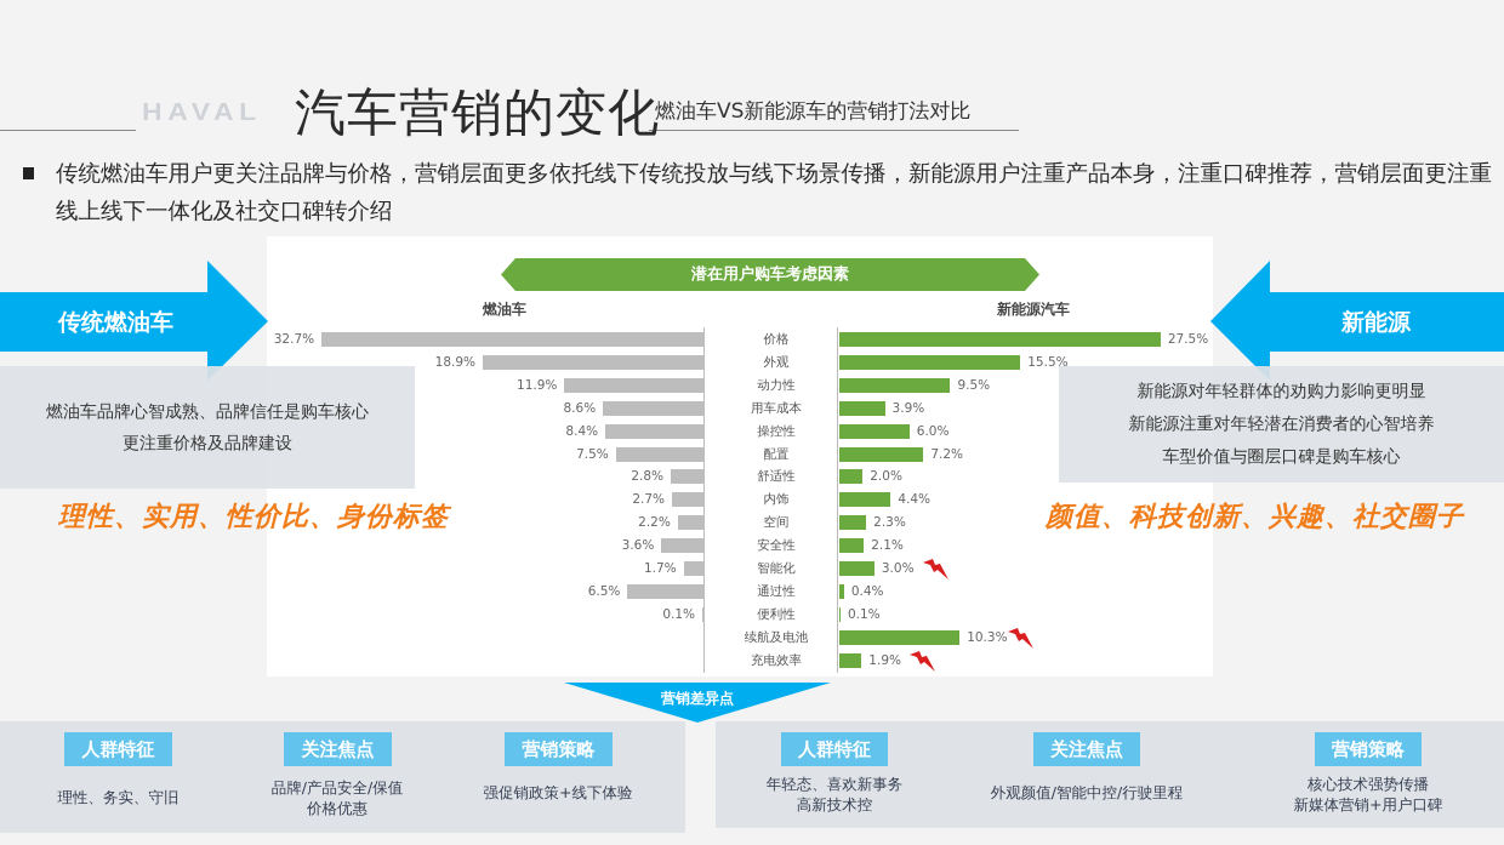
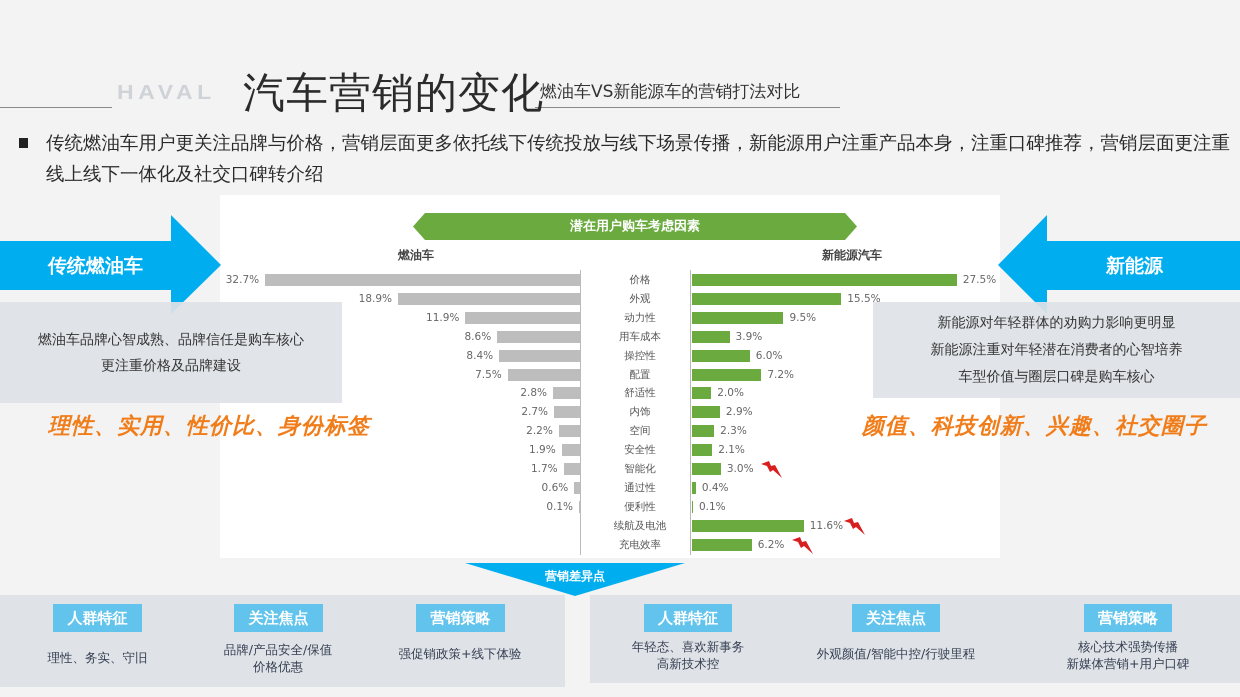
新能源汽车/内饰: 4.4% -> 2.9%
燃油车/安全性: 3.6% -> 1.9%
燃油车/通过性: 6.5% -> 0.6%
新能源汽车/续航及电池: 10.3% -> 11.6%
新能源汽车/充电效率: 1.9% -> 6.2%
